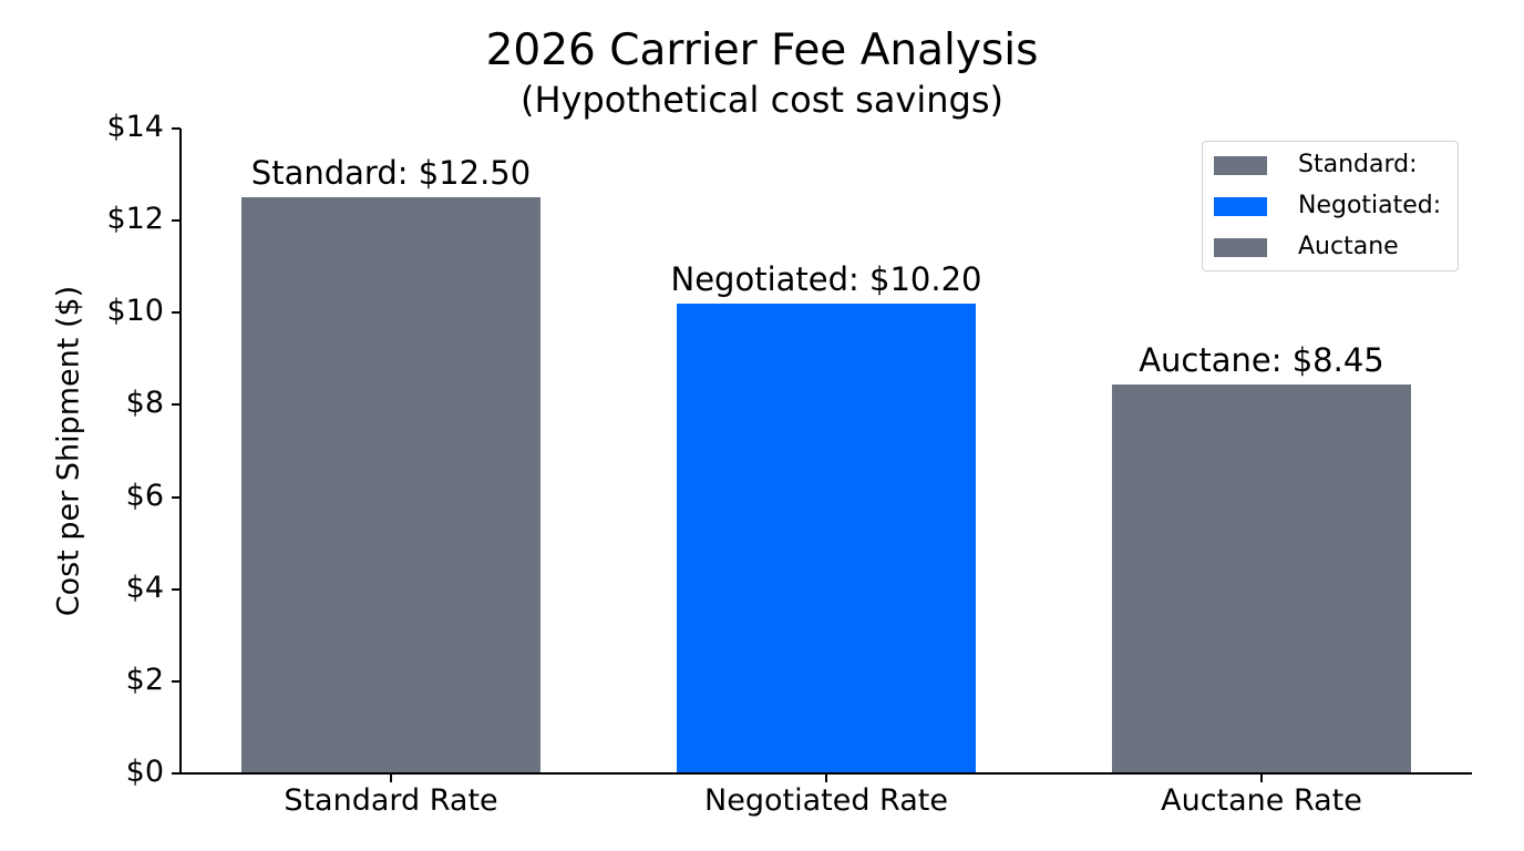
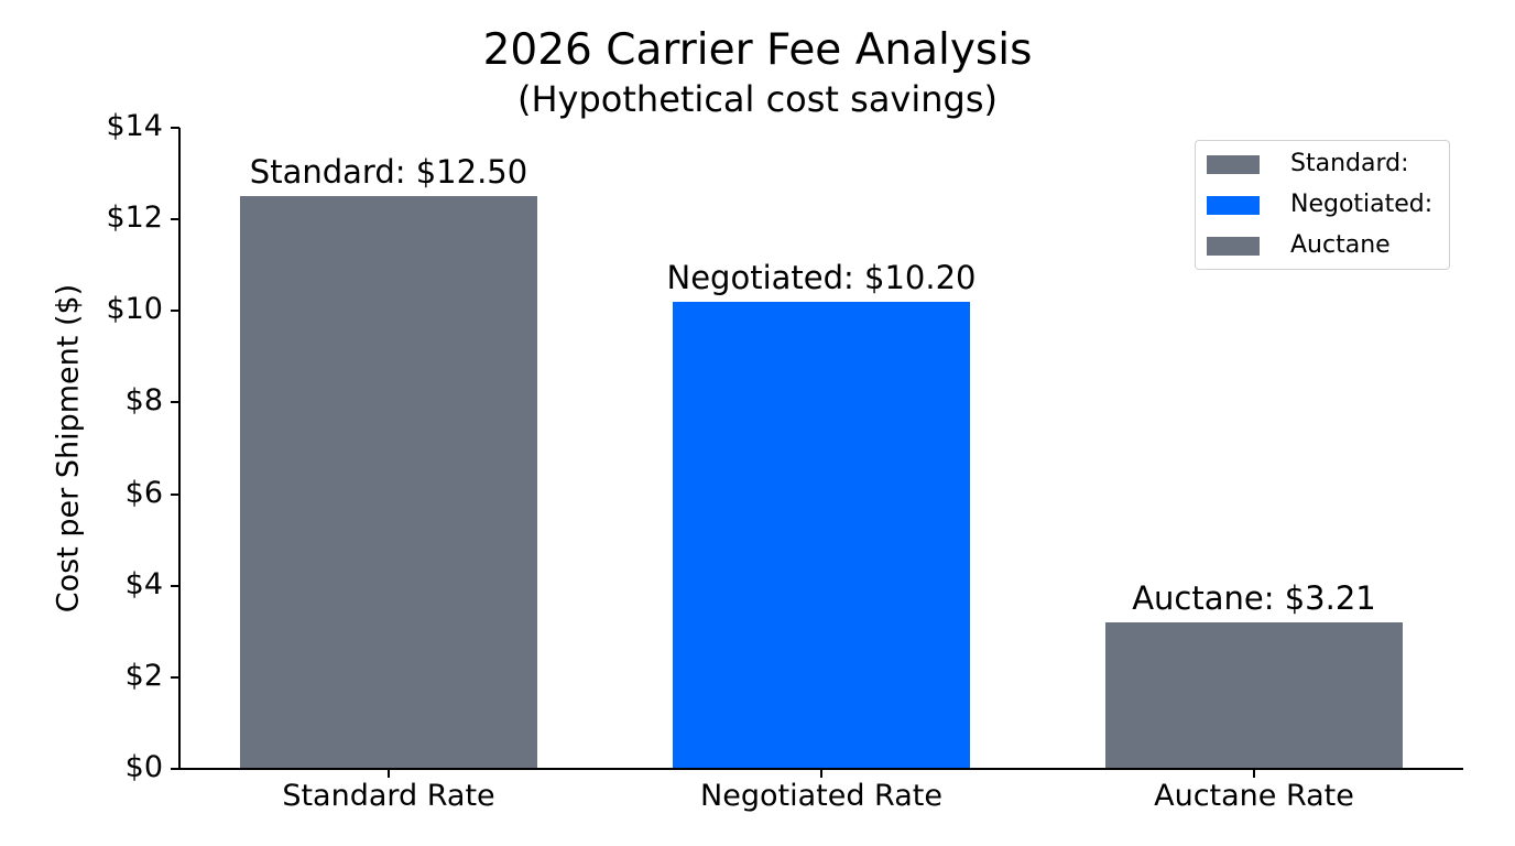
Auctane Rate: $8.45 -> $3.21
